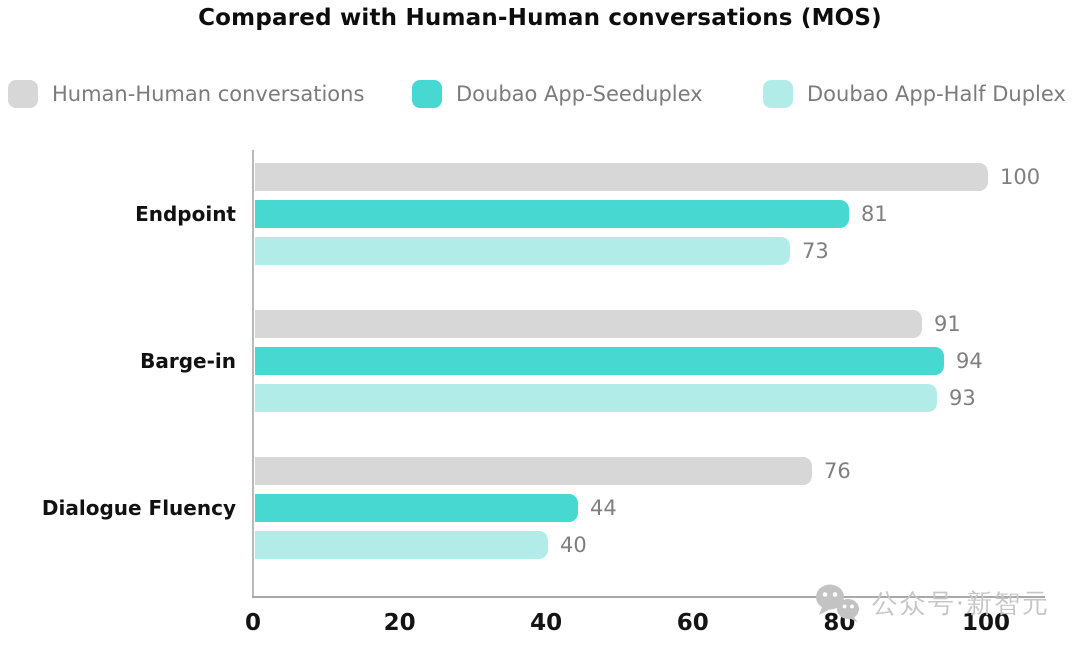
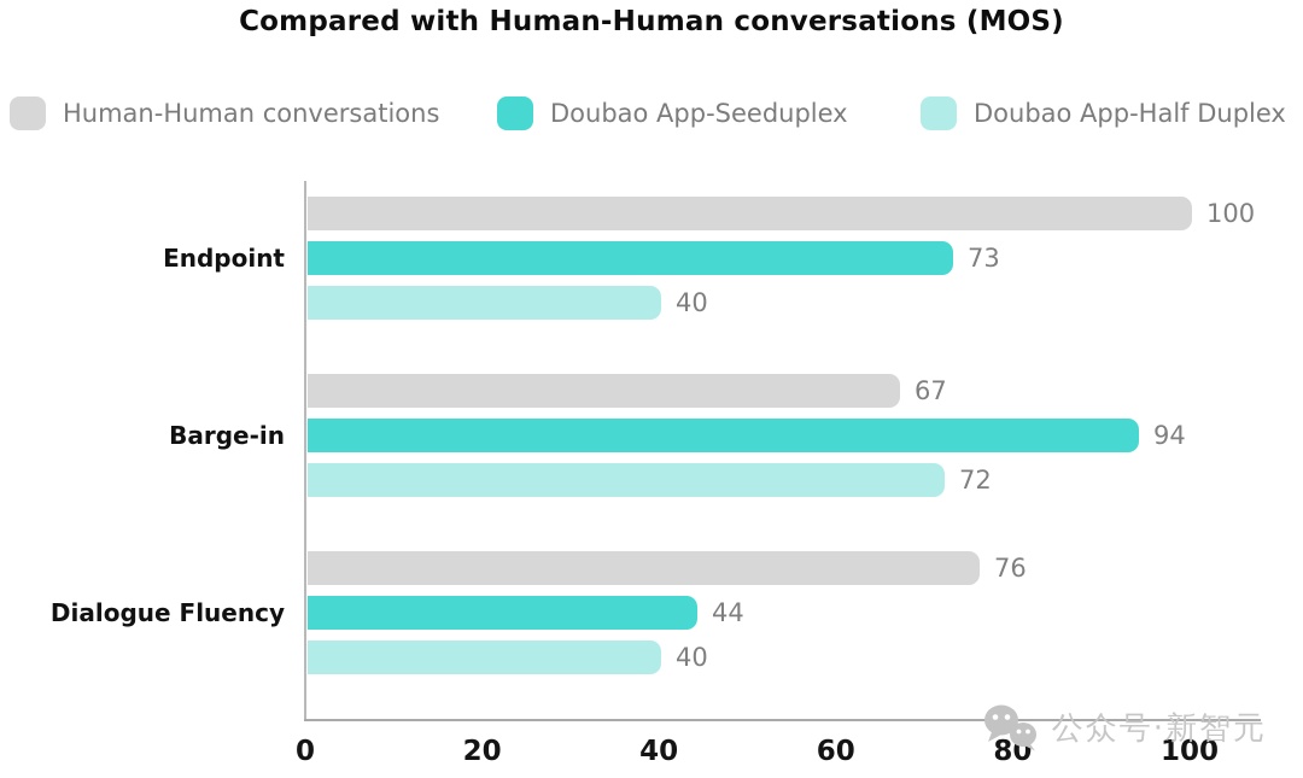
Doubao App-Seeduplex/Endpoint: 81 -> 73
Doubao App-Half Duplex/Endpoint: 73 -> 40
Human-Human conversations/Barge-in: 91 -> 67
Doubao App-Half Duplex/Barge-in: 93 -> 72
